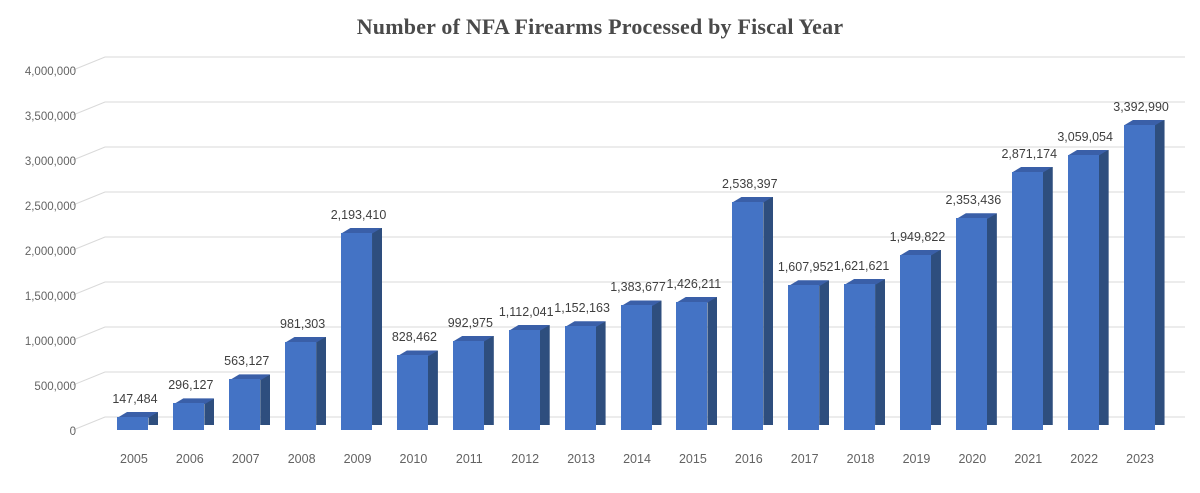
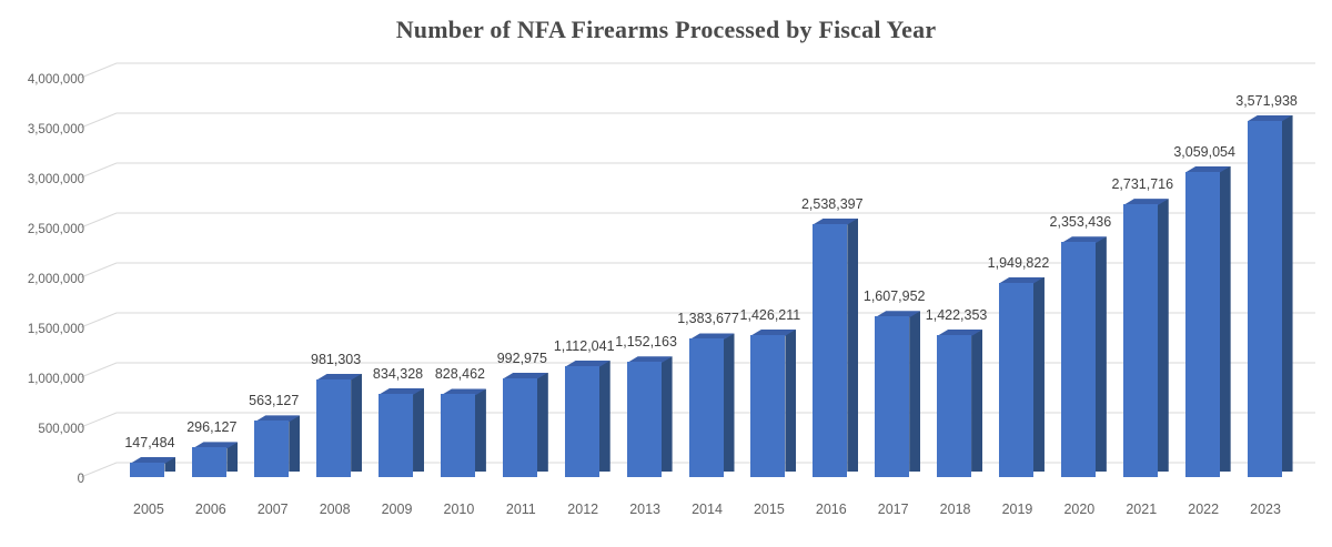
2009: 2,193,410 -> 834,328
2018: 1,621,621 -> 1,422,353
2021: 2,871,174 -> 2,731,716
2023: 3,392,990 -> 3,571,938
